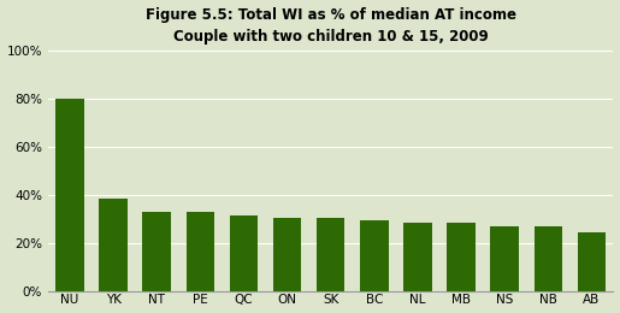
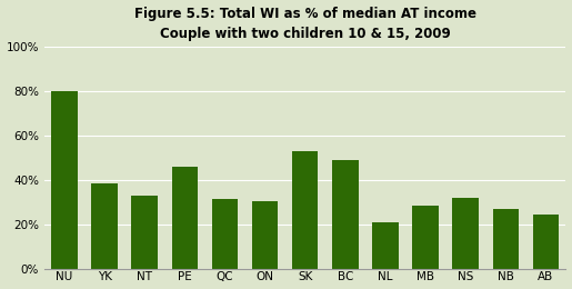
PE: 33% -> 46%
SK: 30% -> 53%
BC: 30% -> 49%
NL: 28% -> 21%
NS: 27% -> 32%
